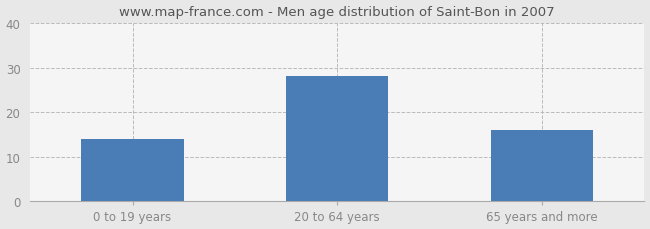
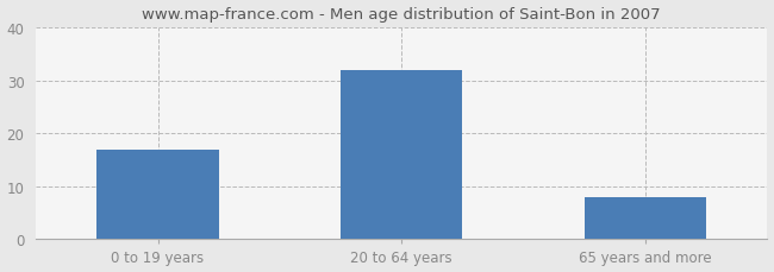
0 to 19 years: 14 -> 17
20 to 64 years: 28 -> 32
65 years and more: 16 -> 8
